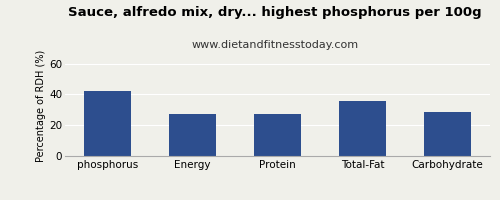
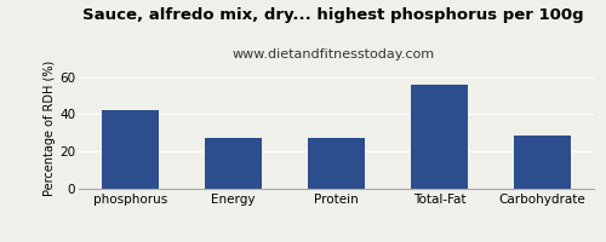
Total-Fat: 36 -> 56
